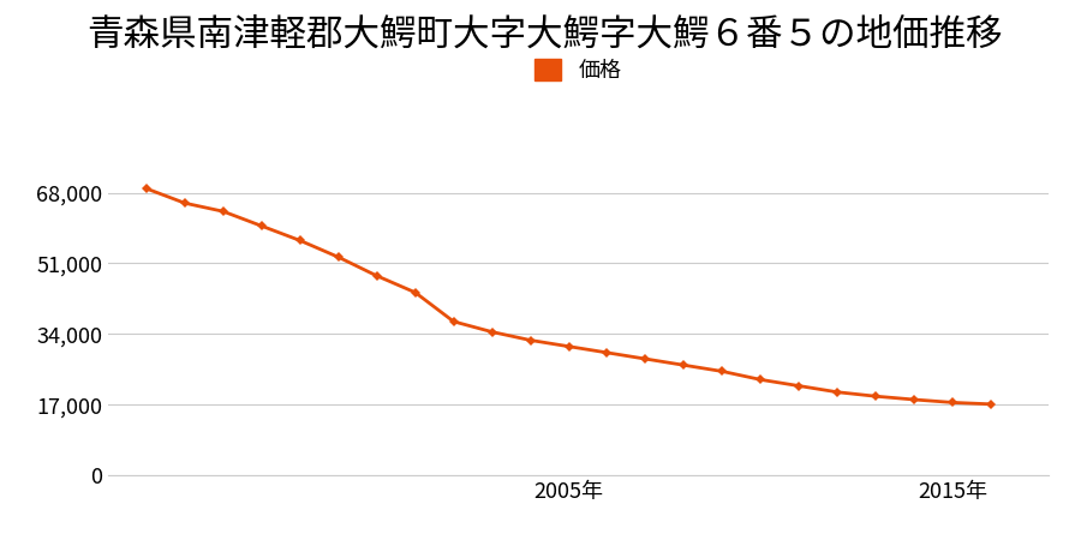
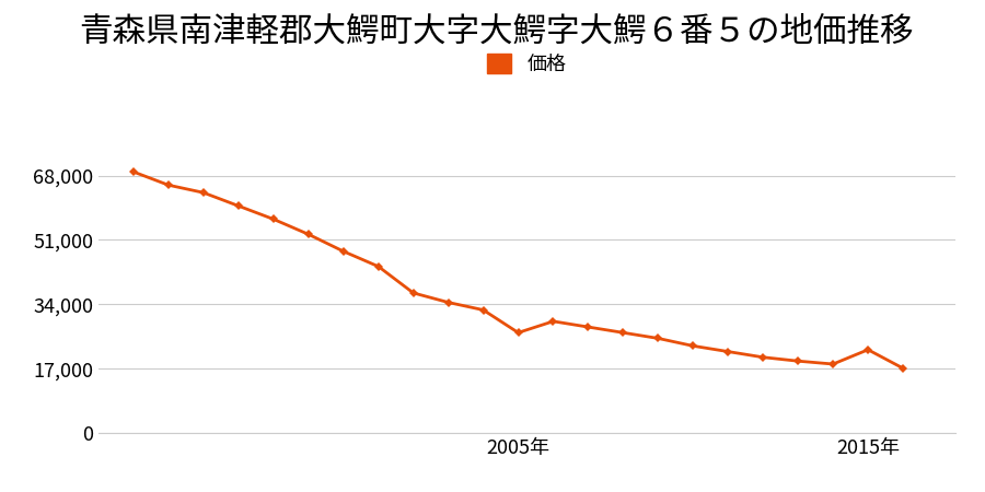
2005年: 31,000 -> 26,500
2015年: 17,500 -> 22,000
